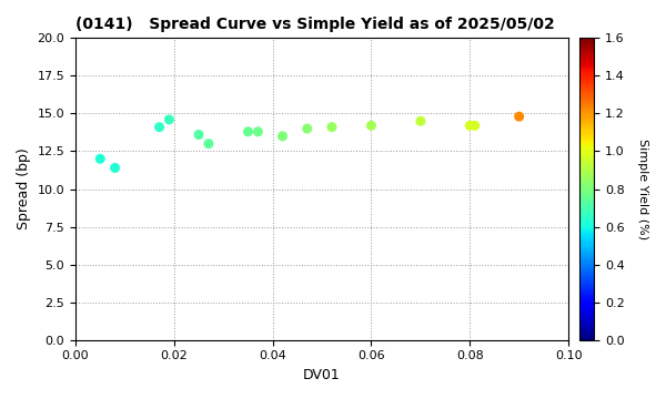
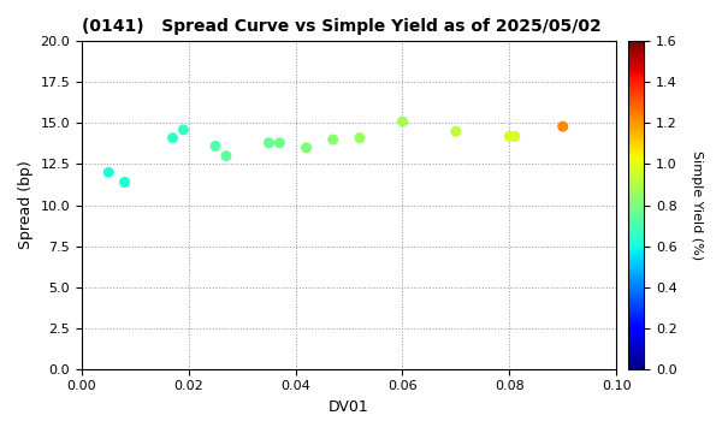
0.06: 14.2 -> 15.1
